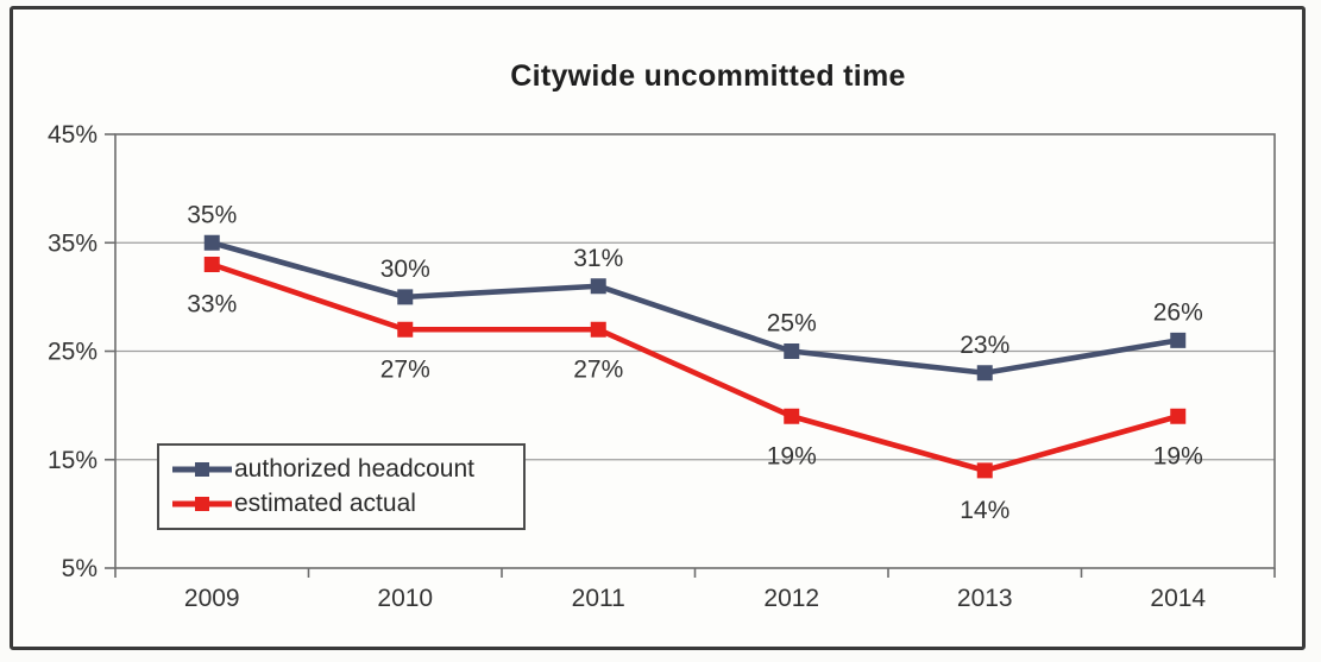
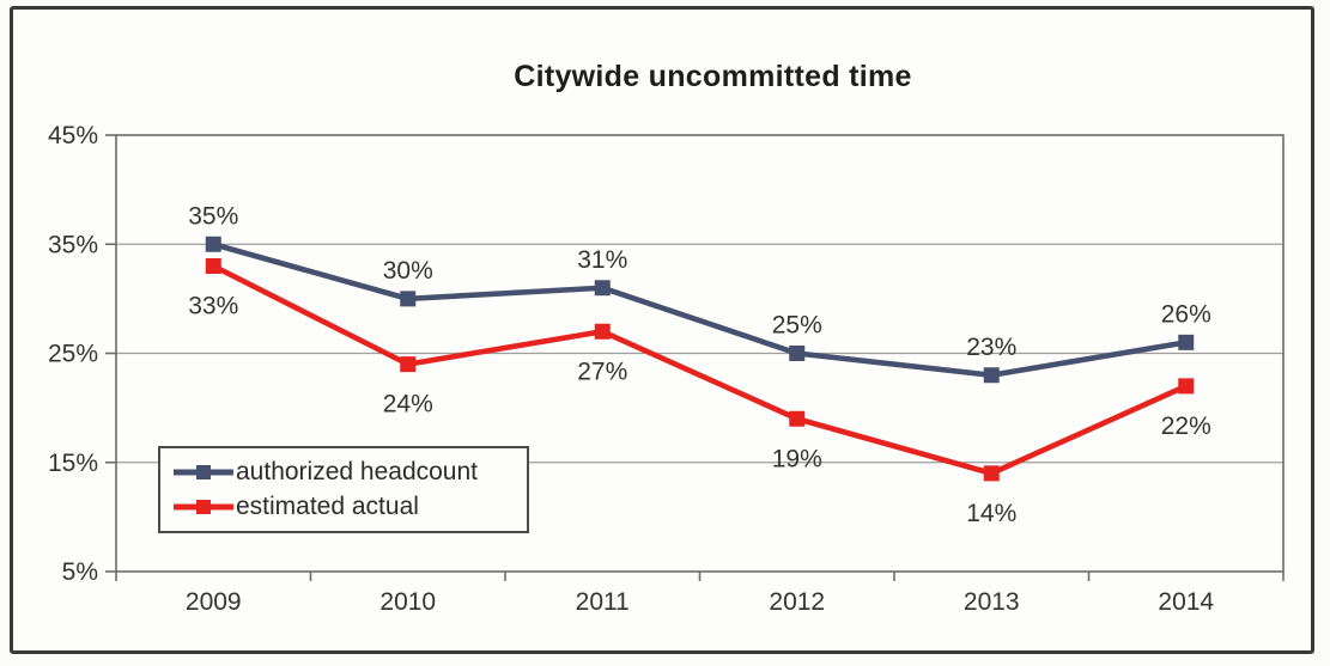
estimated actual/2010: 27% -> 24%
estimated actual/2014: 19% -> 22%
